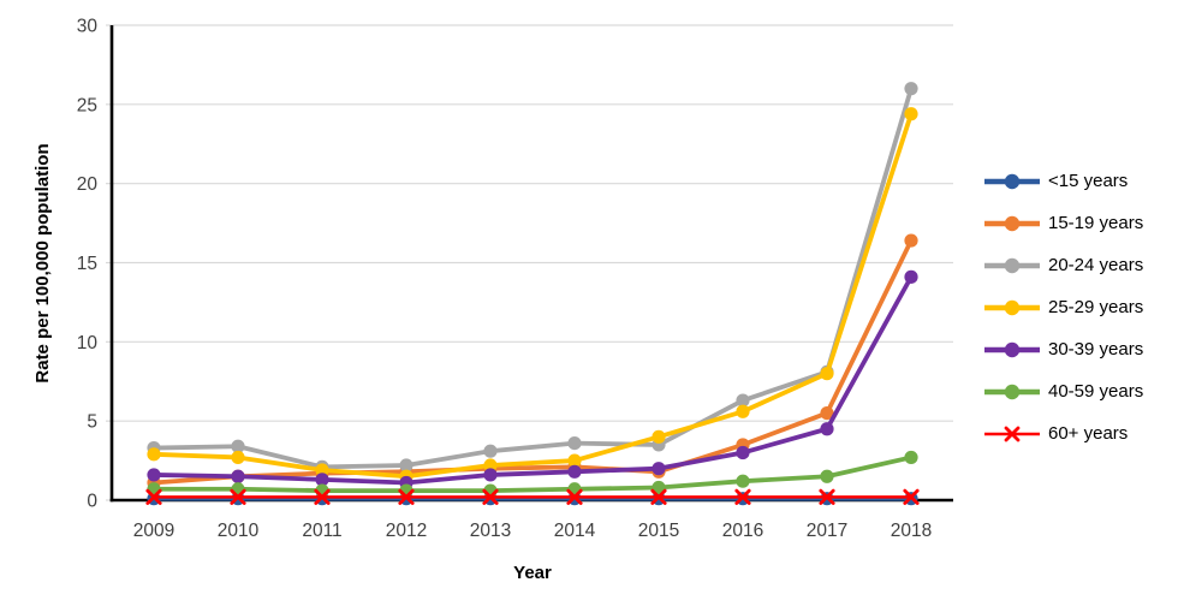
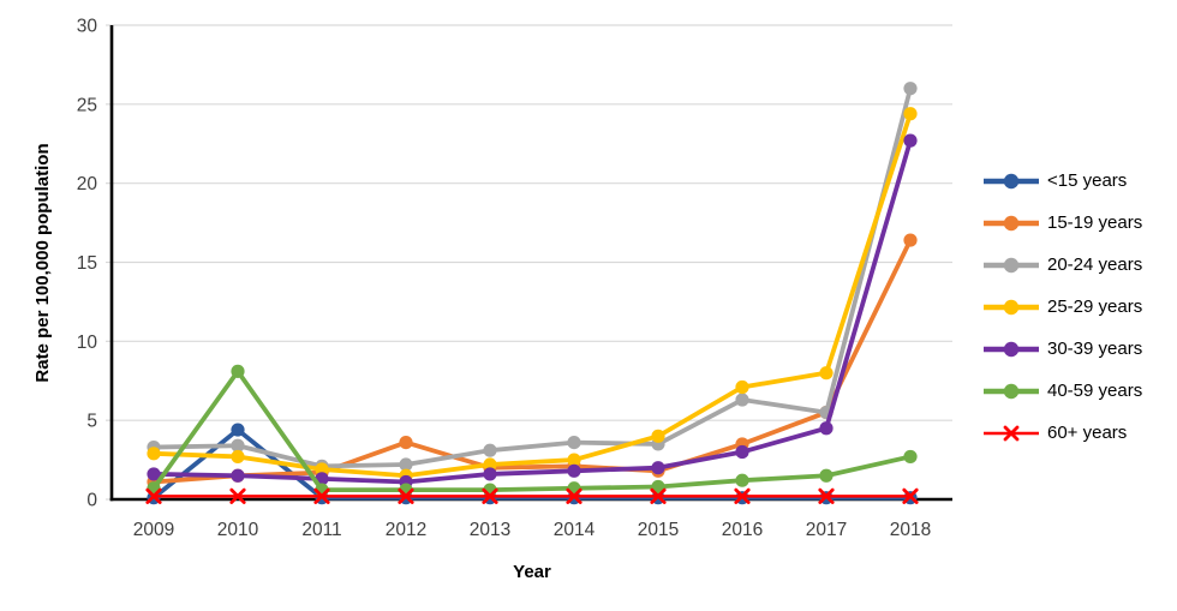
<15 years/2010: 0.1 -> 4.4
40-59 years/2010: 0.7 -> 8.1
15-19 years/2012: 1.8 -> 3.6
25-29 years/2016: 5.6 -> 7.1
20-24 years/2017: 8.1 -> 5.5
30-39 years/2018: 14.1 -> 22.7
